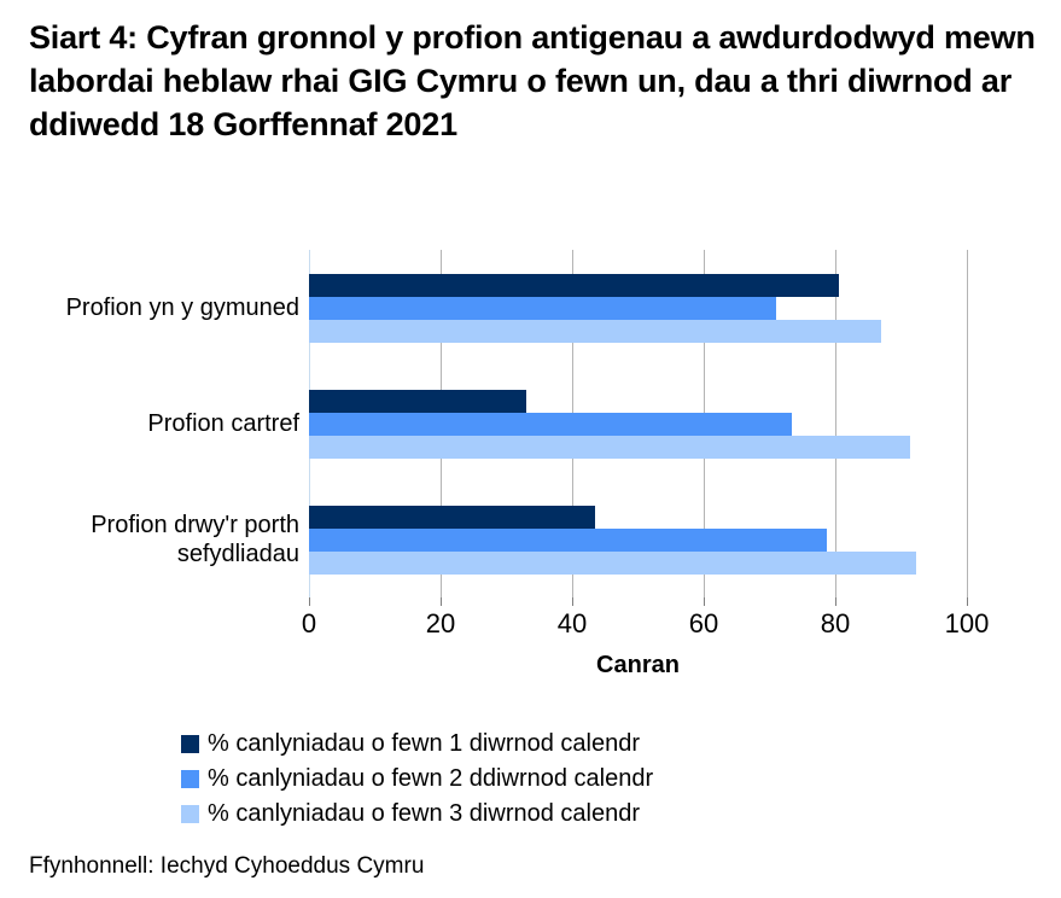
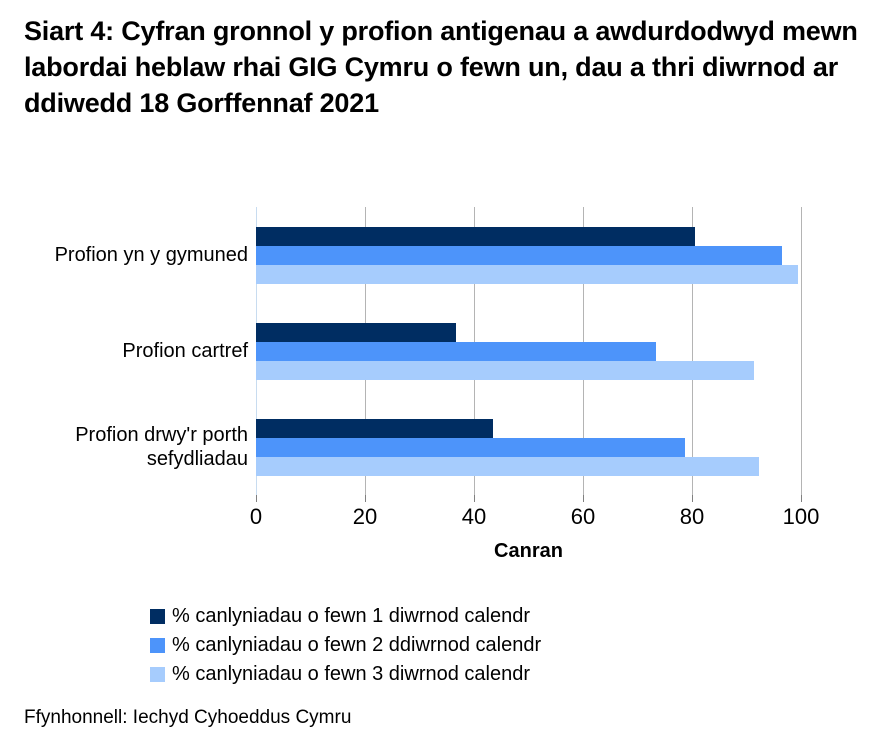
% canlyniadau o fewn 2 ddiwrnod calendr/Profion yn y gymuned: 71 -> 96
% canlyniadau o fewn 3 diwrnod calendr/Profion yn y gymuned: 87 -> 99
% canlyniadau o fewn 1 diwrnod calendr/Profion cartref: 33 -> 37
